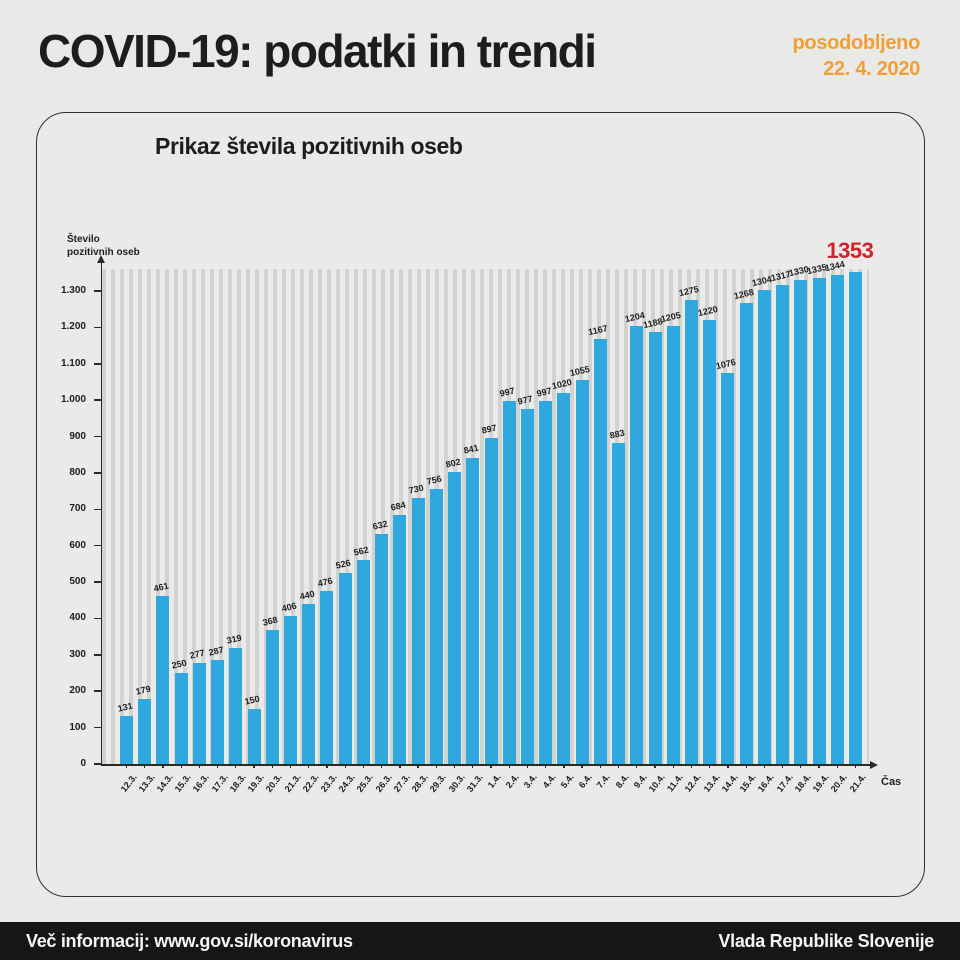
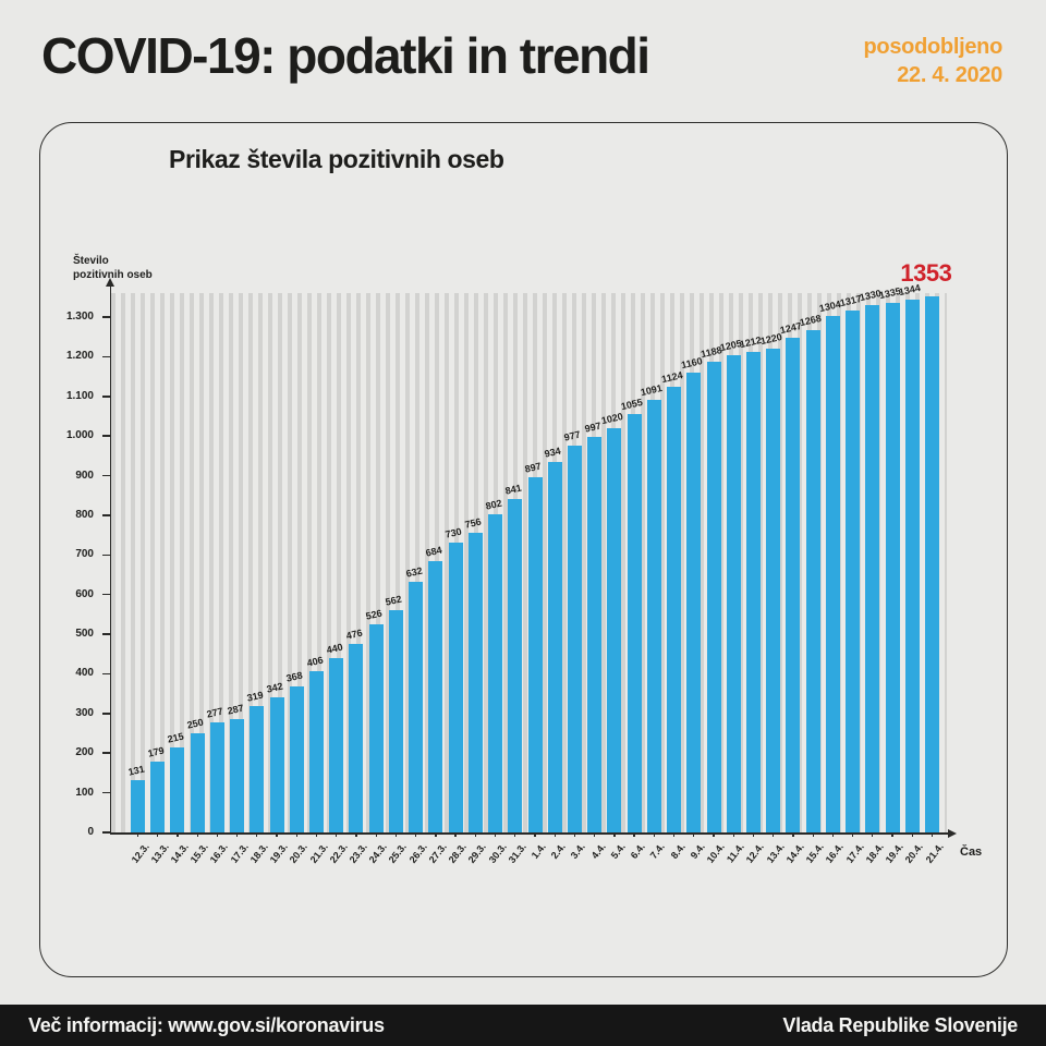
14.3.: 461 -> 215
19.3.: 150 -> 342
2.4.: 997 -> 934
7.4.: 1167 -> 1091
8.4.: 883 -> 1124
9.4.: 1204 -> 1160
12.4.: 1275 -> 1212
14.4.: 1076 -> 1247
